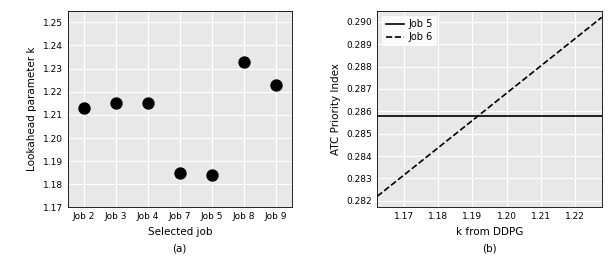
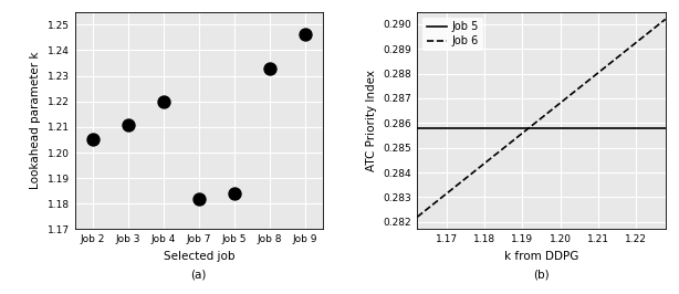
Job 2: 1.213 -> 1.205
Job 3: 1.215 -> 1.211
Job 4: 1.215 -> 1.220
Job 7: 1.185 -> 1.182
Job 9: 1.223 -> 1.246
